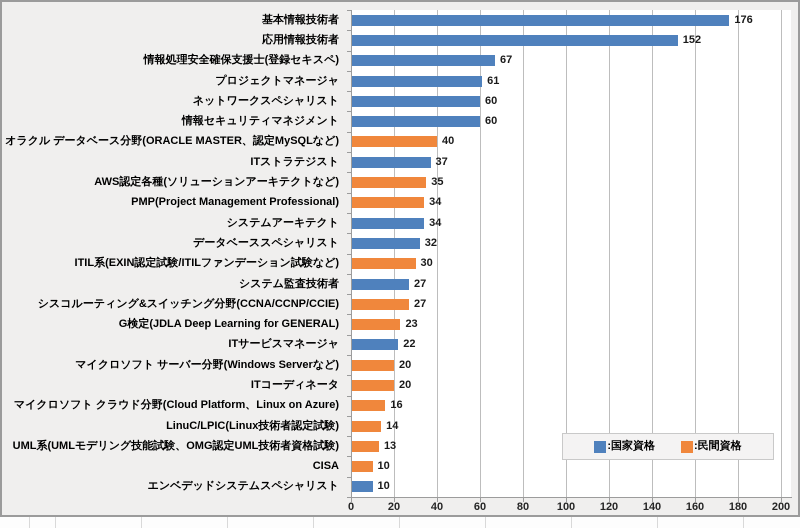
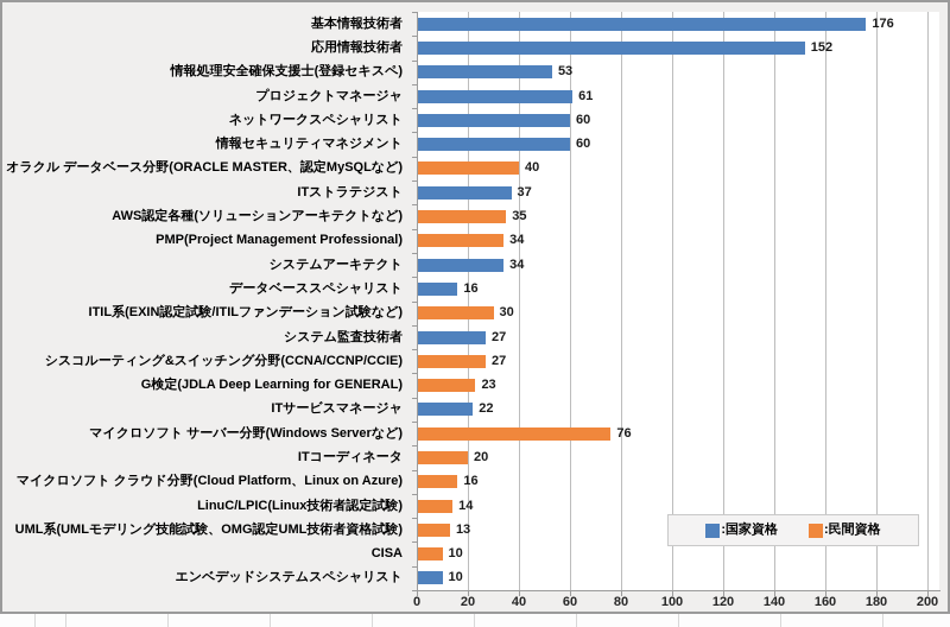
情報処理安全確保支援士(登録セキスペ): 67 -> 53
データベーススペシャリスト: 32 -> 16
マイクロソフト サーバー分野(Windows Serverなど): 20 -> 76
